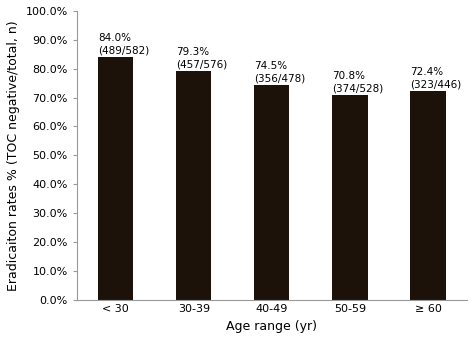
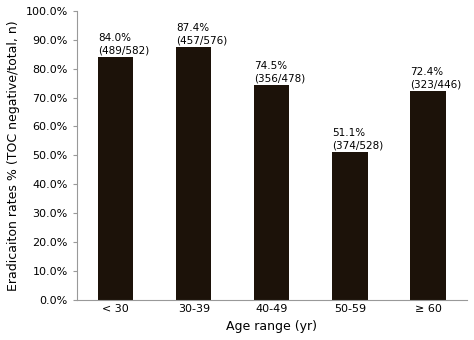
30-39: 79.3% -> 87.4%
50-59: 70.8% -> 51.1%
